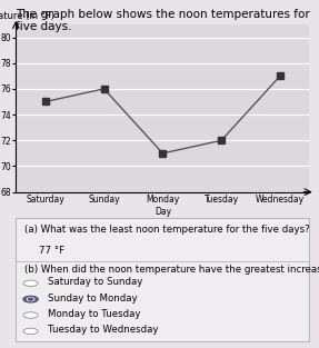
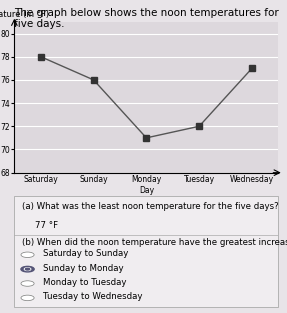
Saturday: 75 -> 78
